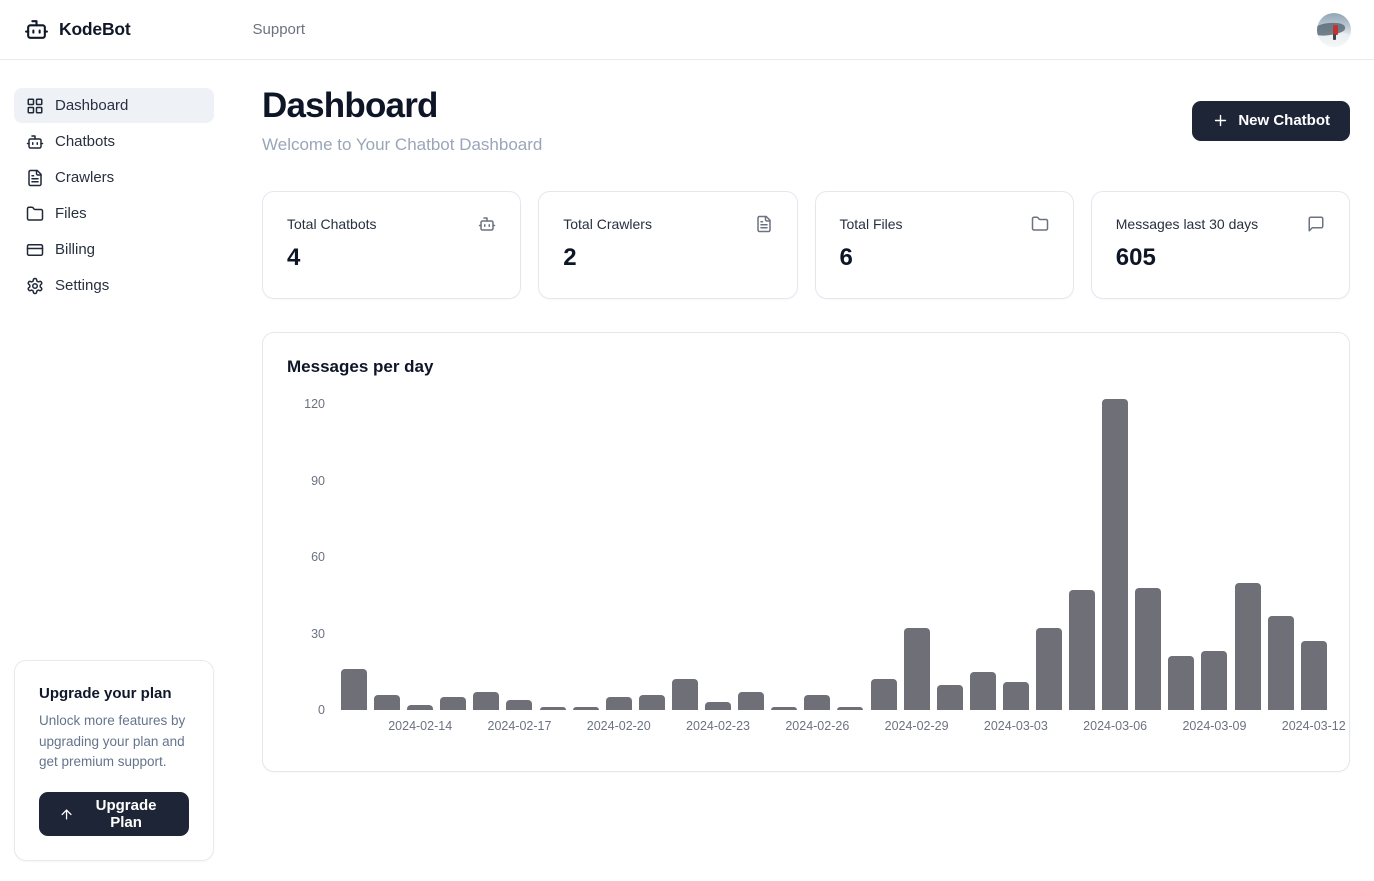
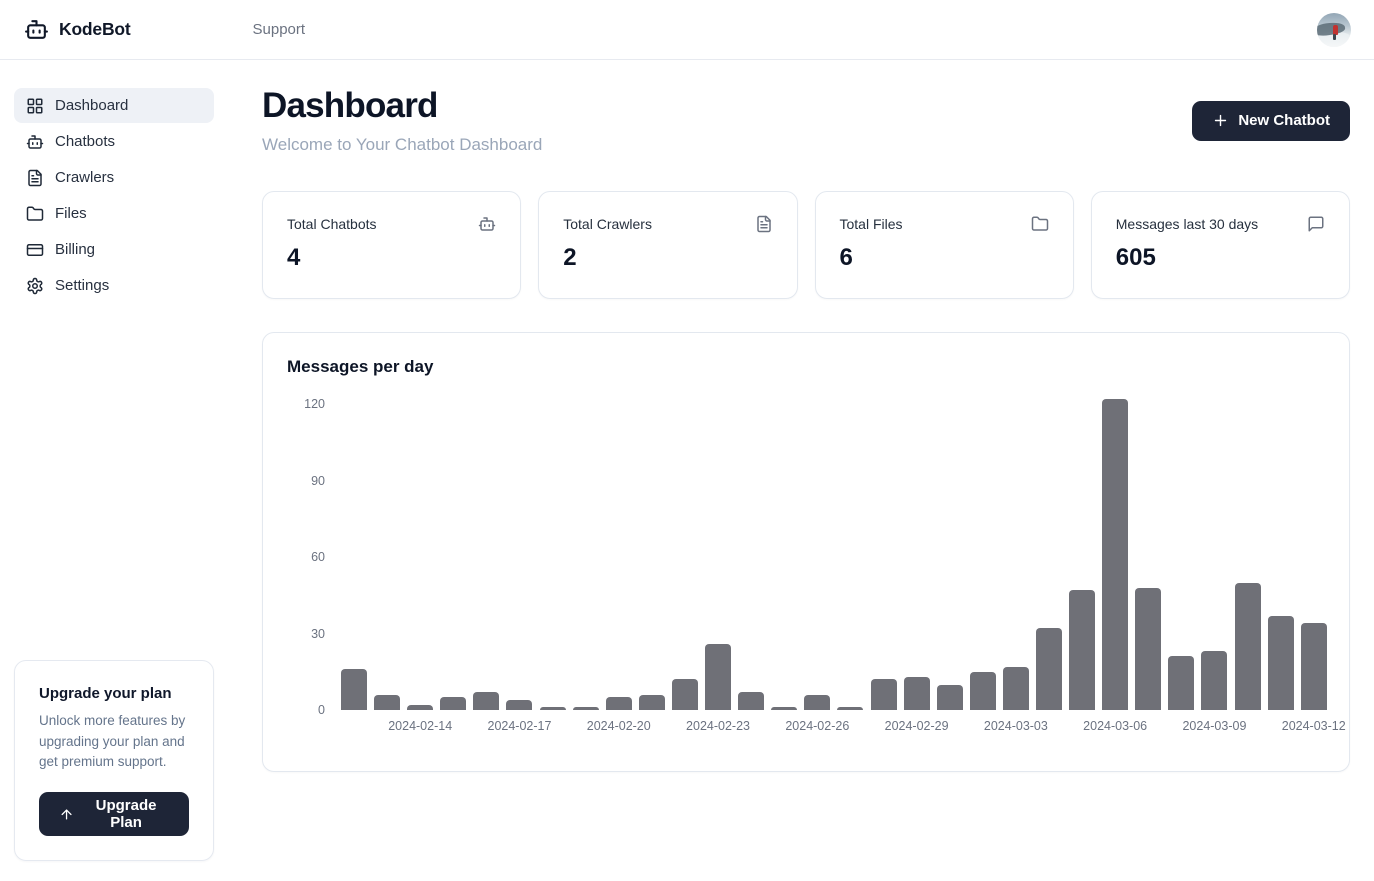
2024-02-23: 3 -> 26
2024-02-29: 32 -> 13
2024-03-03: 11 -> 17
2024-03-12: 27 -> 34
